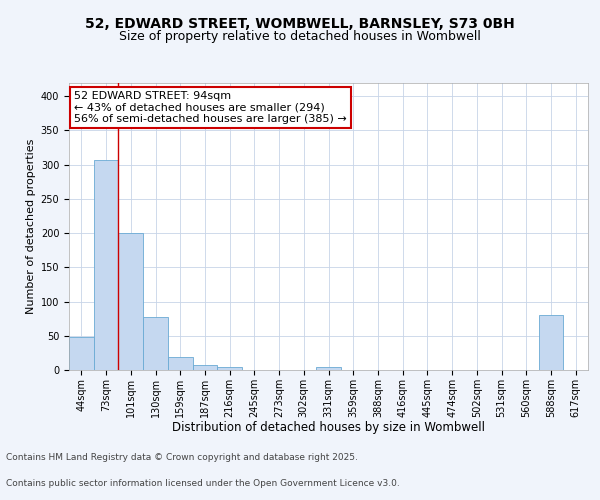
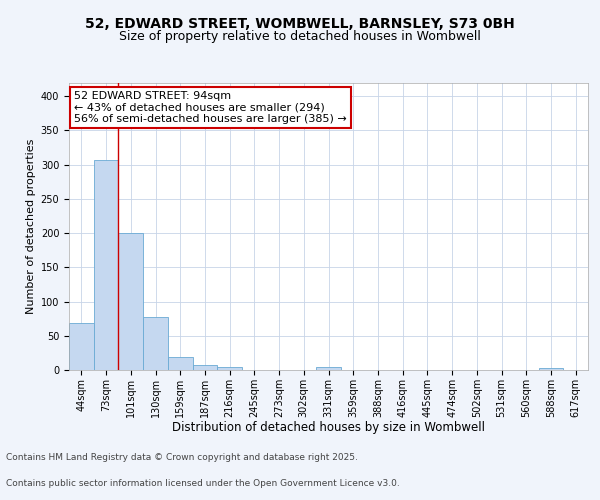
44sqm: 48 -> 68
588sqm: 80 -> 3
